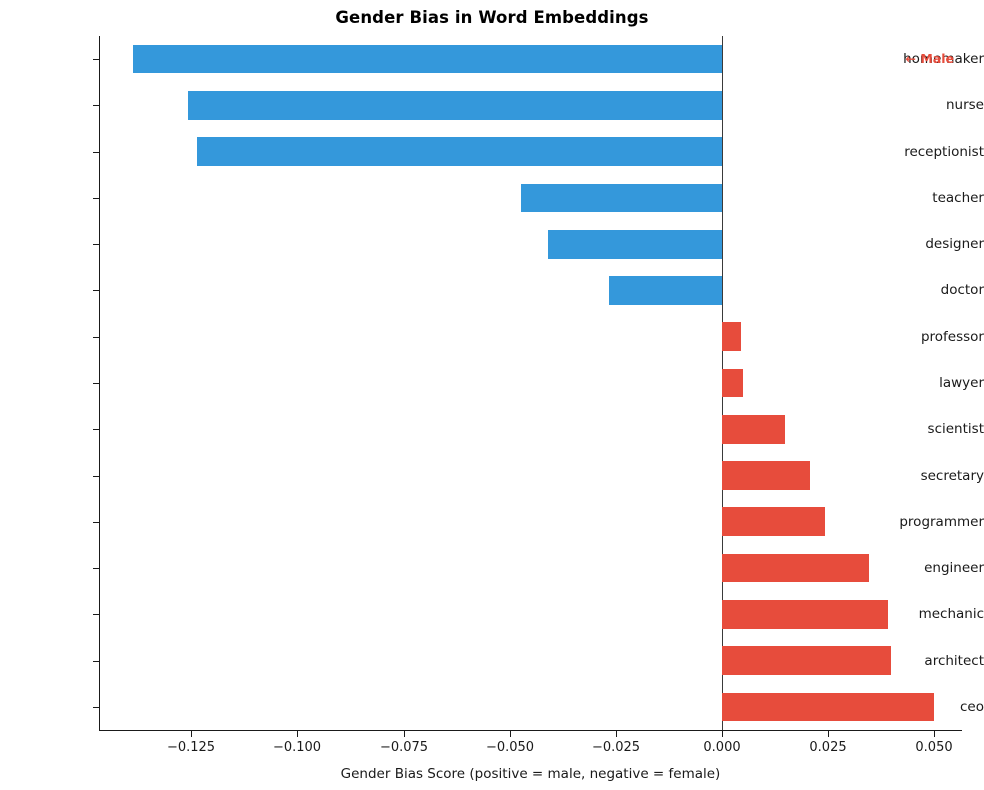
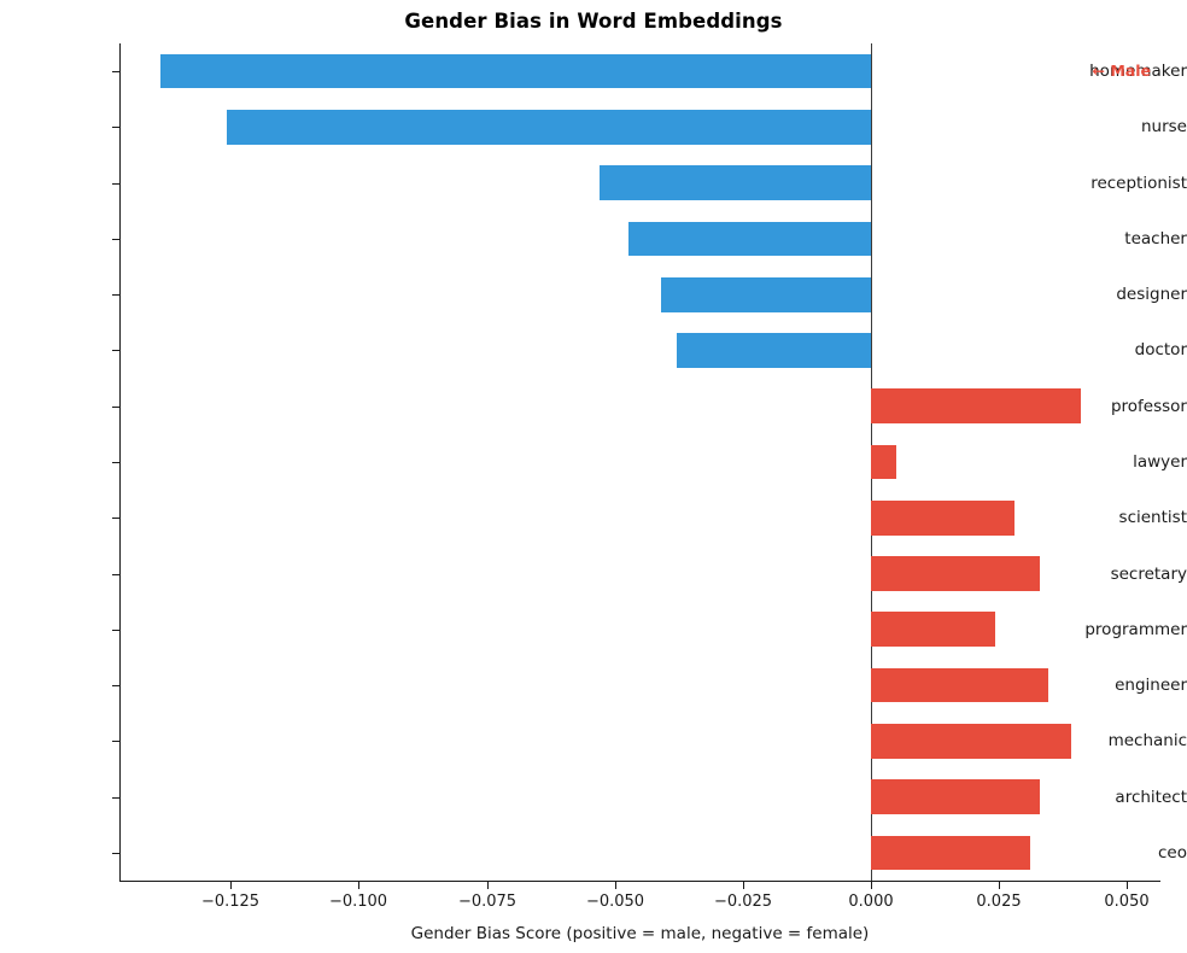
receptionist: -0.124 -> -0.053
doctor: -0.027 -> -0.038
professor: 0.004 -> 0.041
scientist: 0.015 -> 0.028
secretary: 0.021 -> 0.033
architect: 0.040 -> 0.033
ceo: 0.050 -> 0.031
